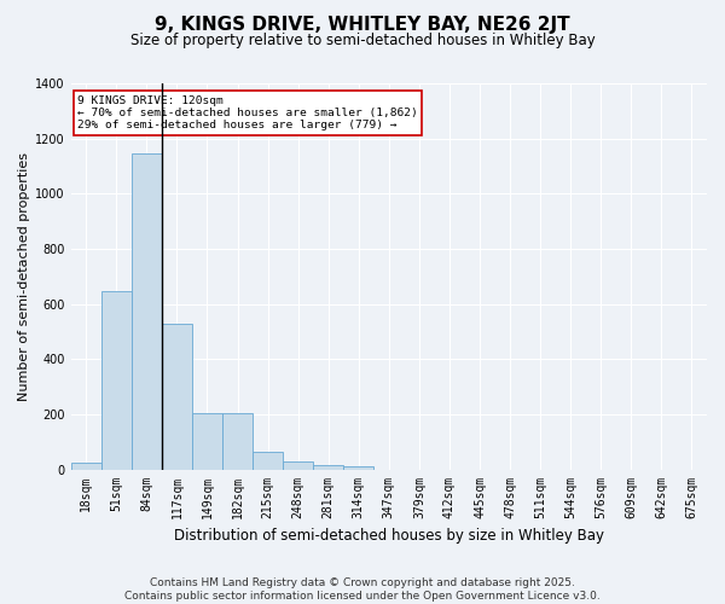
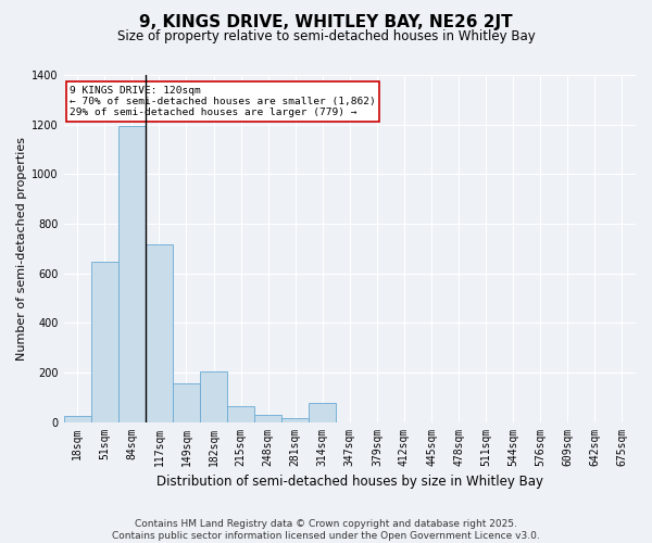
84sqm: 1148 -> 1195
117sqm: 530 -> 715
149sqm: 205 -> 155
314sqm: 10 -> 75
